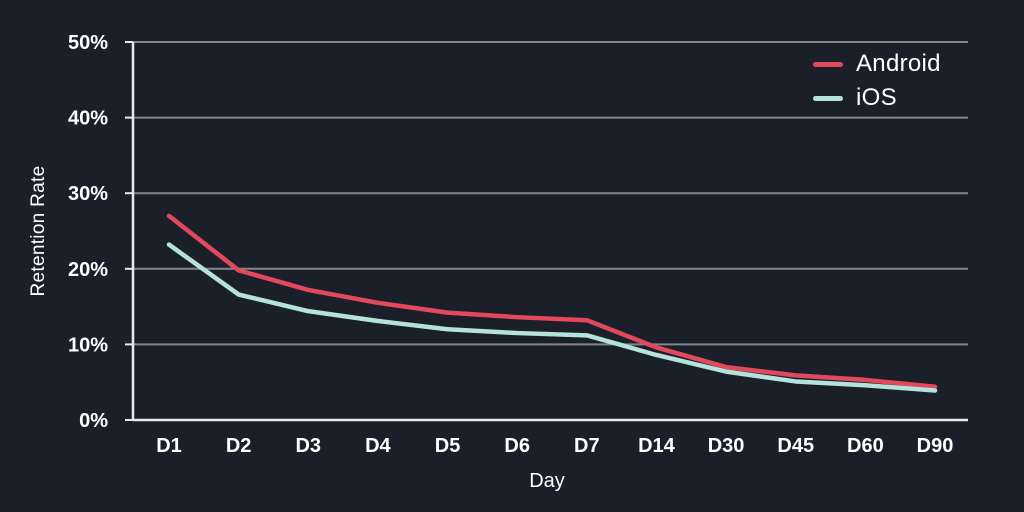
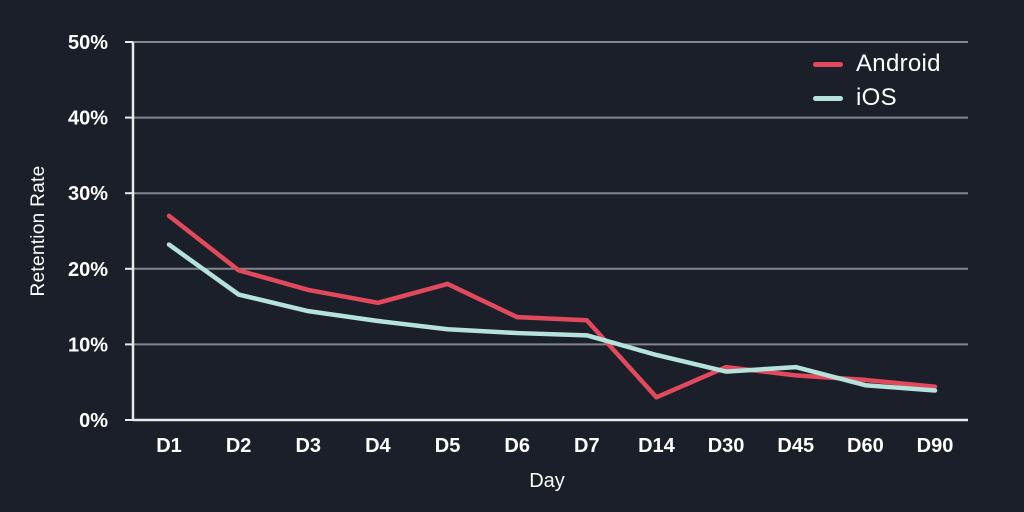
Android/D5: 14% -> 18%
Android/D14: 10% -> 3%
iOS/D45: 5% -> 7%
